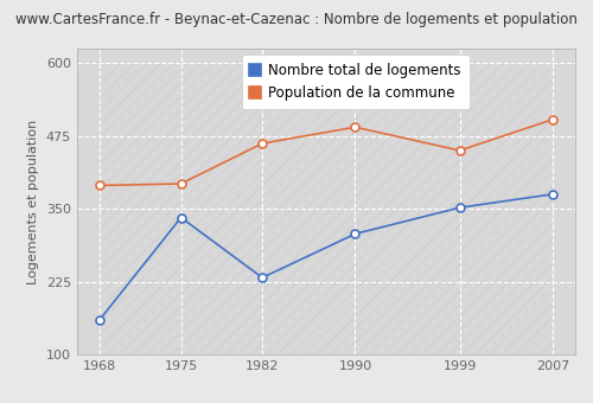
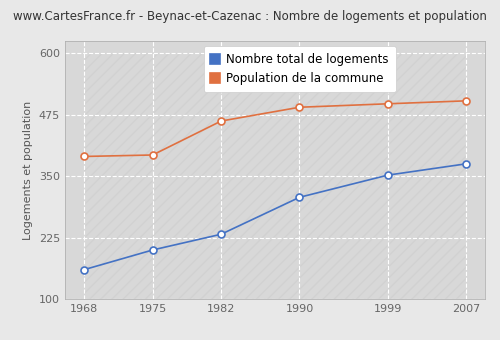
Nombre total de logements/1975: 335 -> 200
Population de la commune/1999: 450 -> 497
